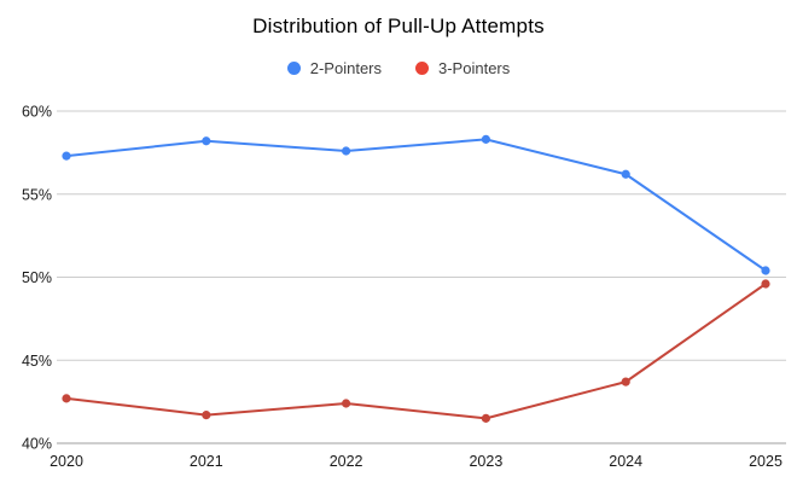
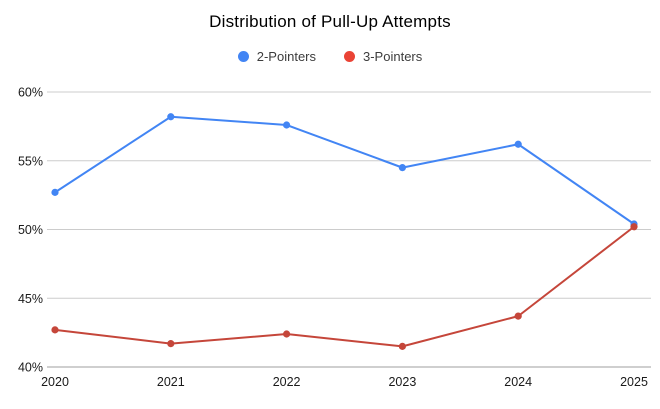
2-Pointers/2020: 57.3% -> 52.7%
2-Pointers/2023: 58.3% -> 54.5%
3-Pointers/2025: 49.6% -> 50.2%
